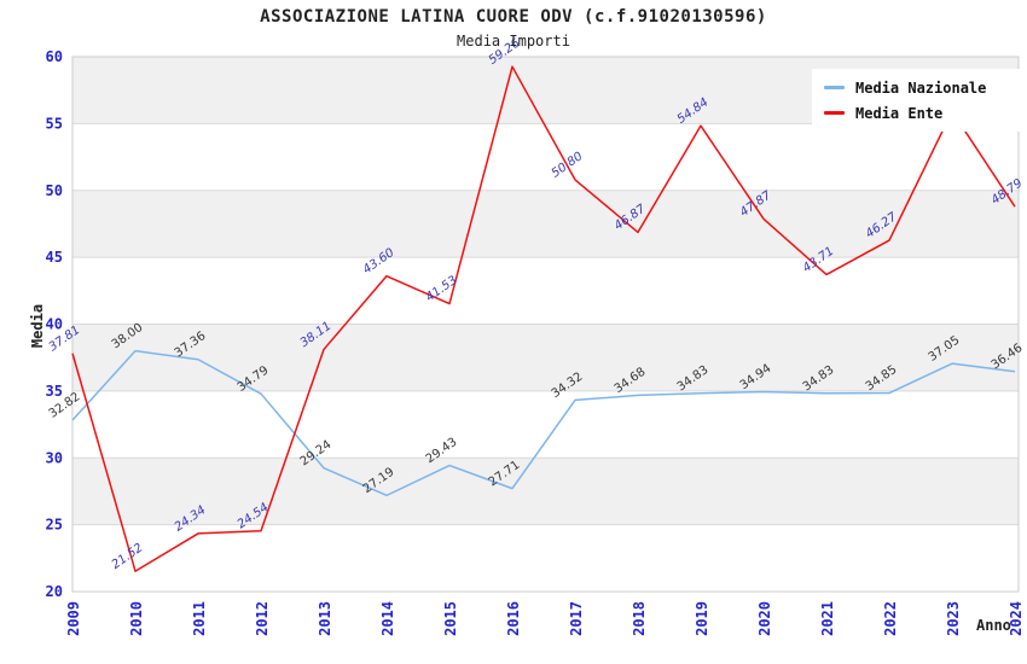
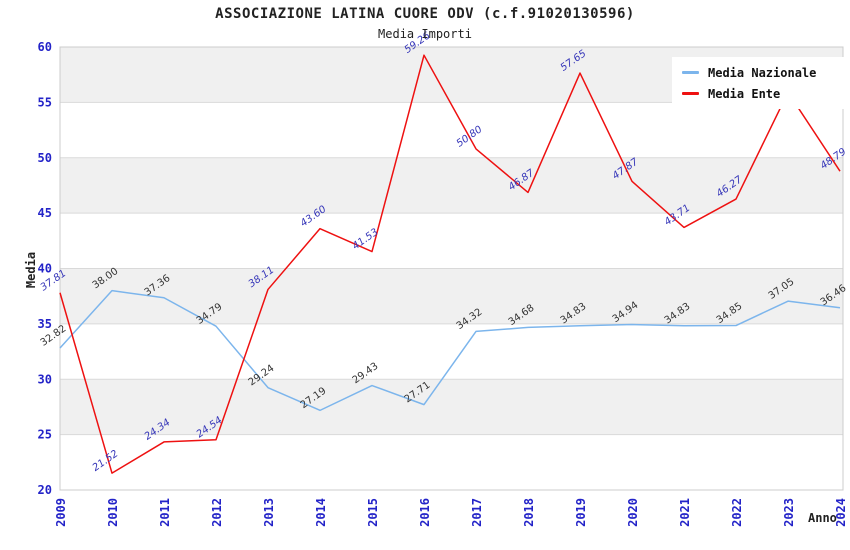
Media Ente/2019: 54.84 -> 57.65
